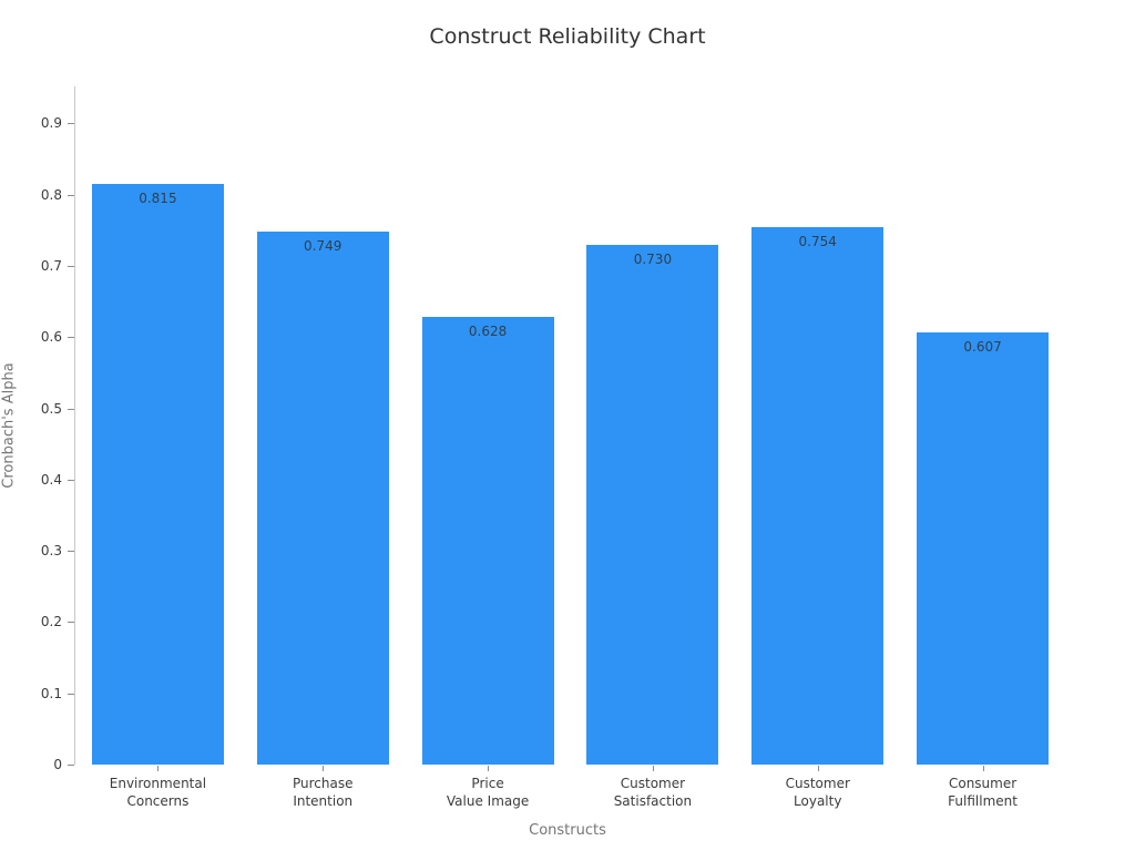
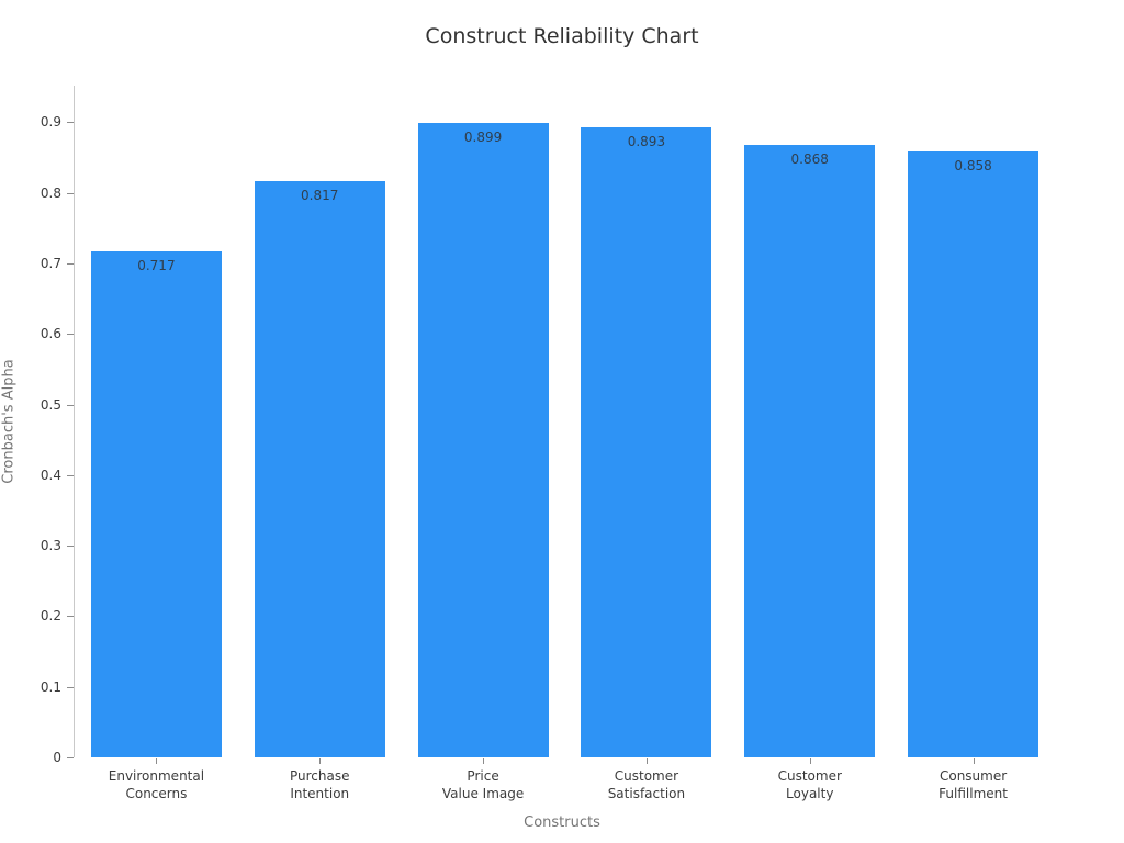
Environmental Concerns: 0.815 -> 0.717
Purchase Intention: 0.749 -> 0.817
Price Value Image: 0.628 -> 0.899
Customer Satisfaction: 0.730 -> 0.893
Customer Loyalty: 0.754 -> 0.868
Consumer Fulfillment: 0.607 -> 0.858
